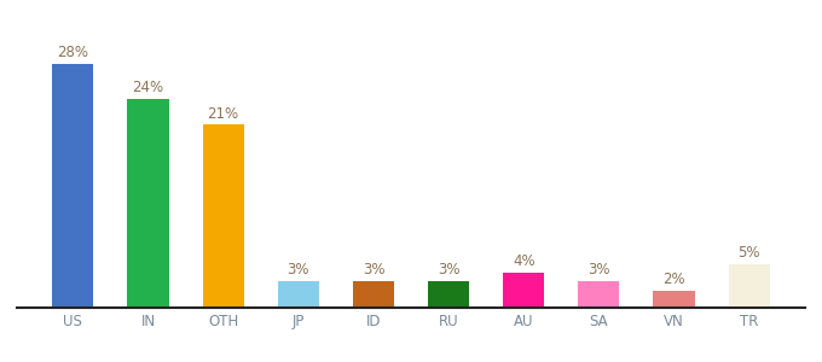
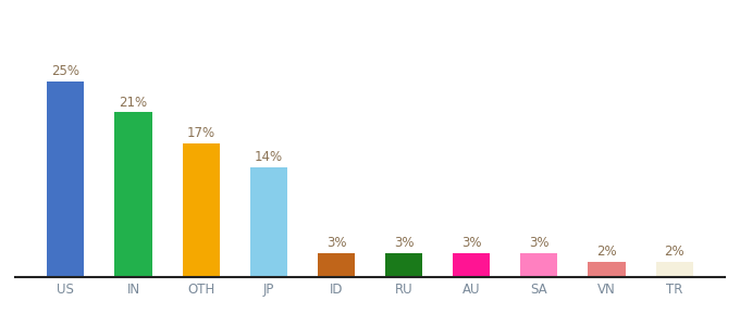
US: 28% -> 25%
IN: 24% -> 21%
OTH: 21% -> 17%
JP: 3% -> 14%
AU: 4% -> 3%
TR: 5% -> 2%
